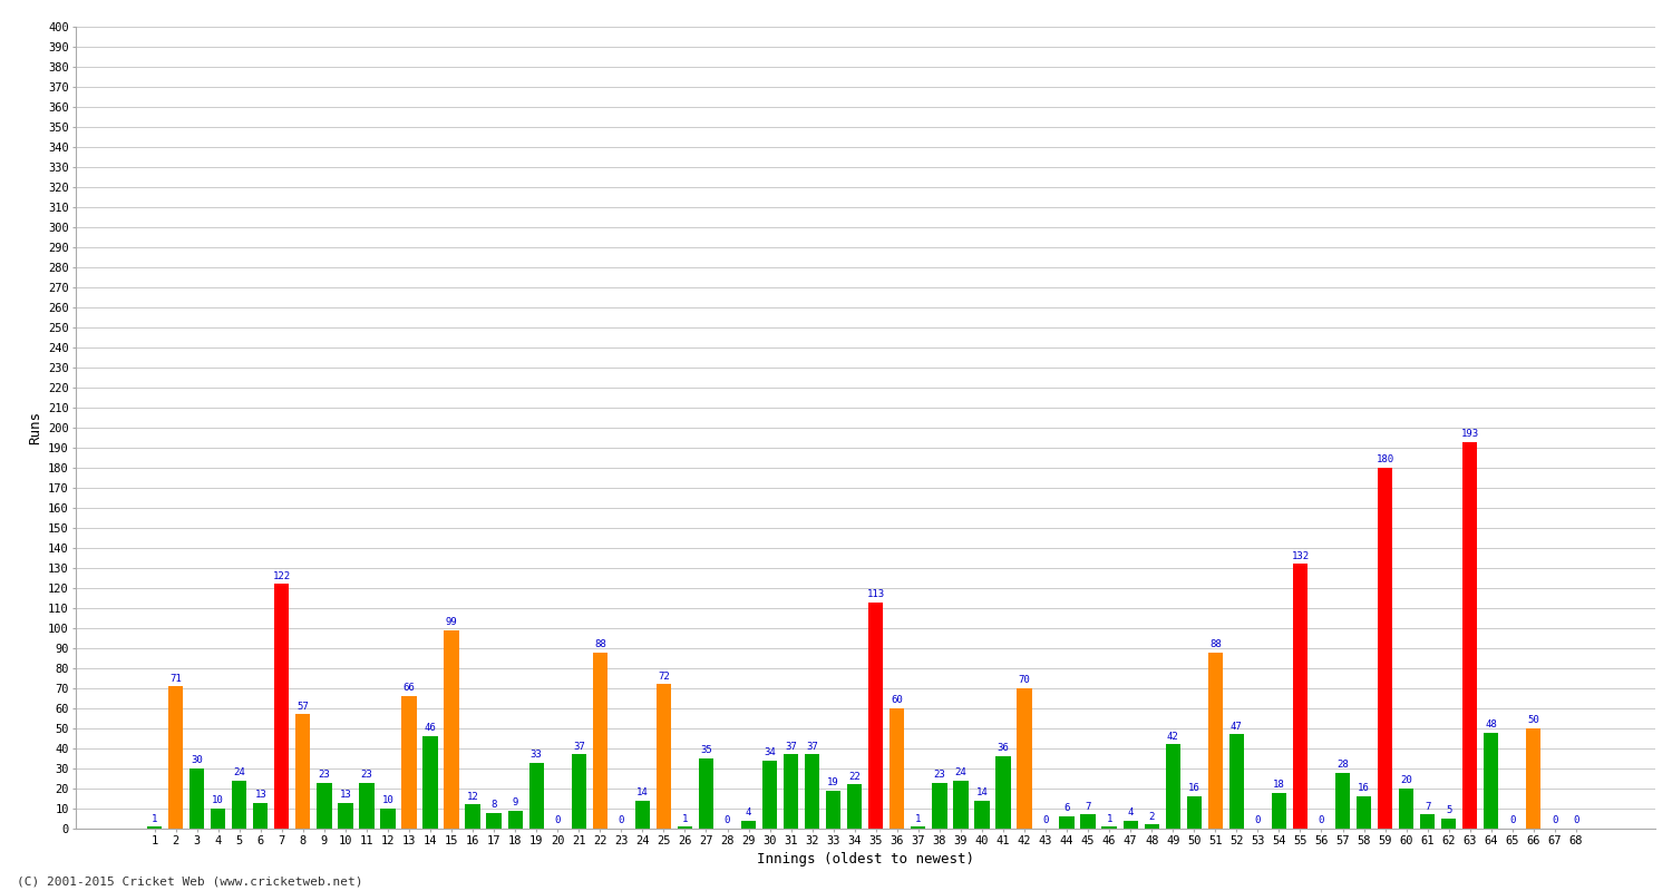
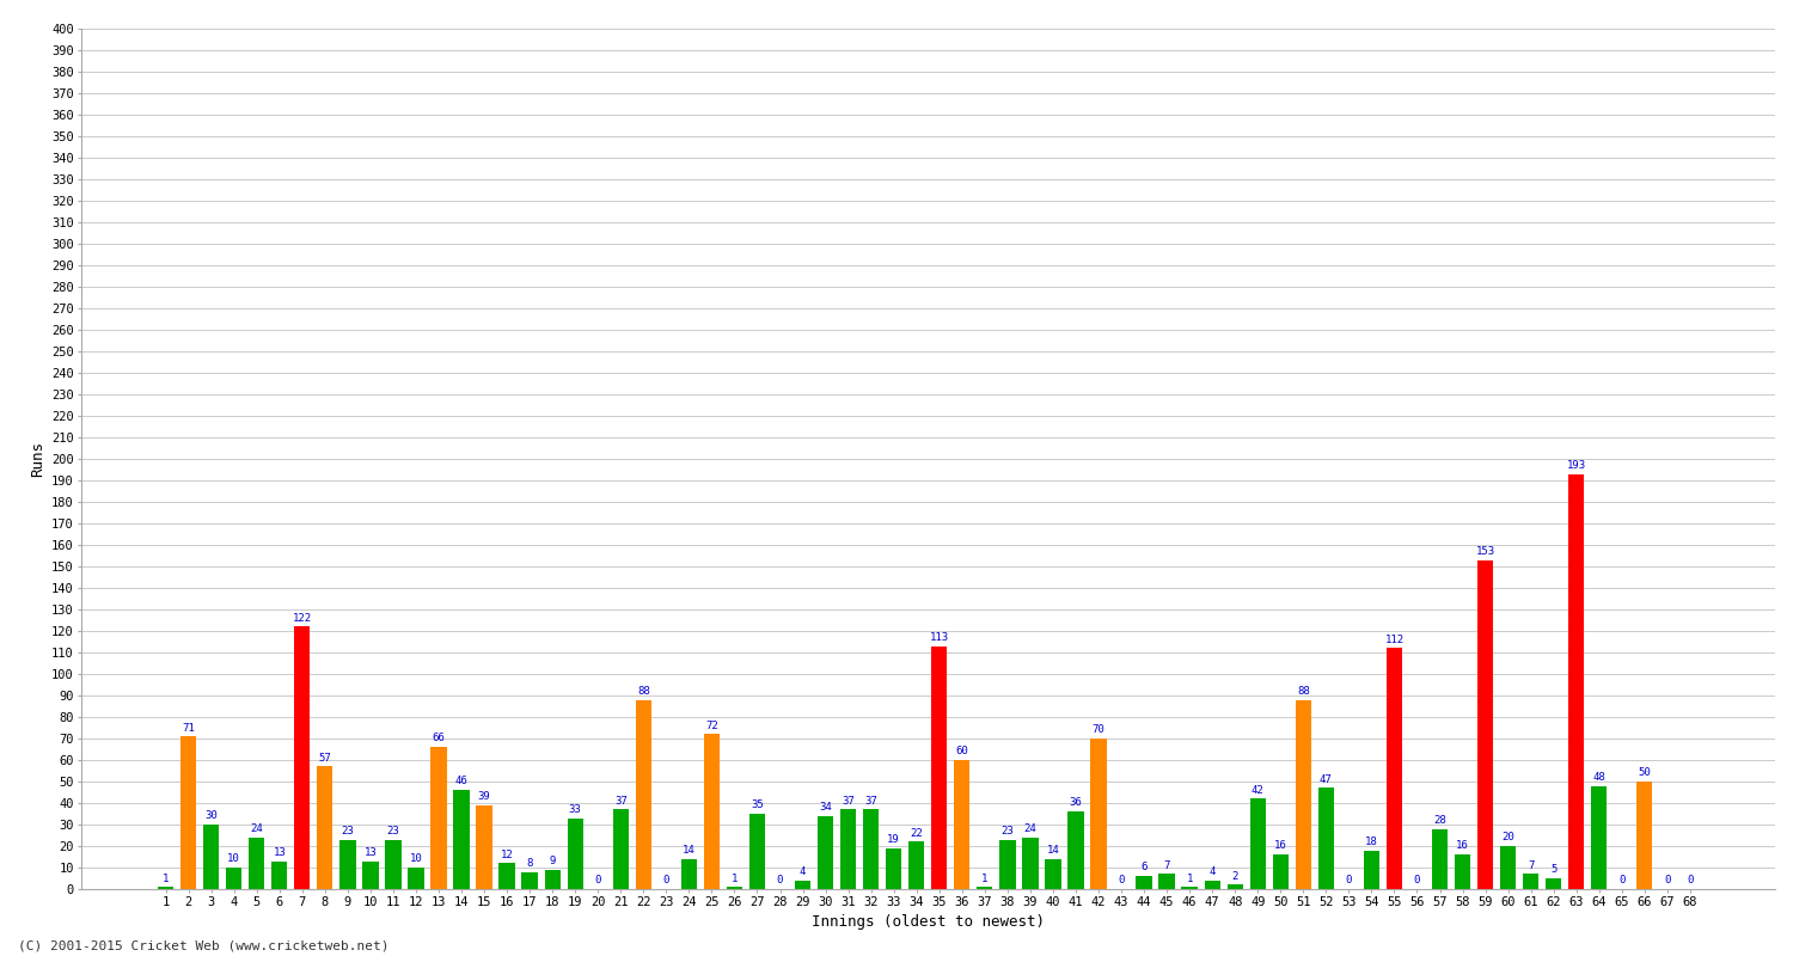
15: 99 -> 39
55: 132 -> 112
59: 180 -> 153
